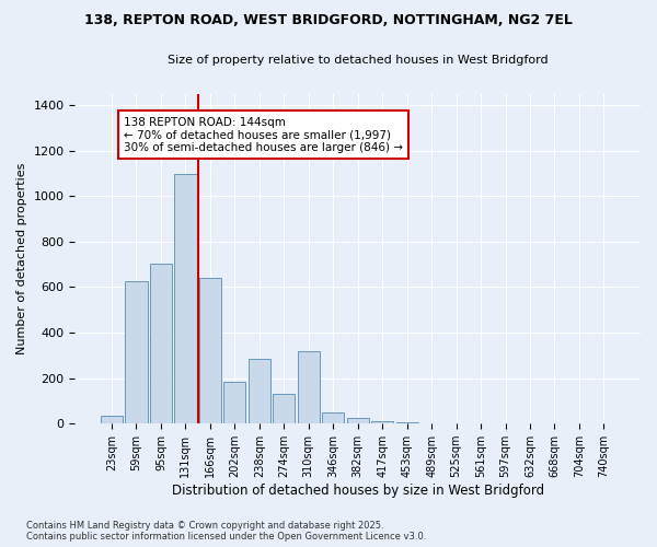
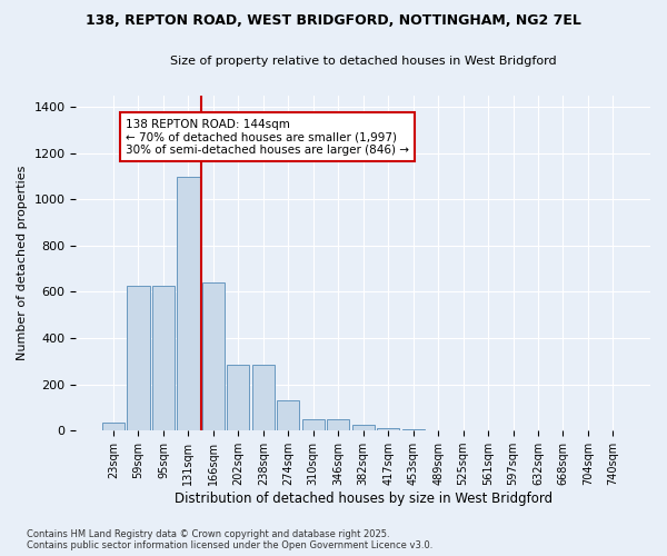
95sqm: 705 -> 625
202sqm: 185 -> 285
310sqm: 320 -> 50
